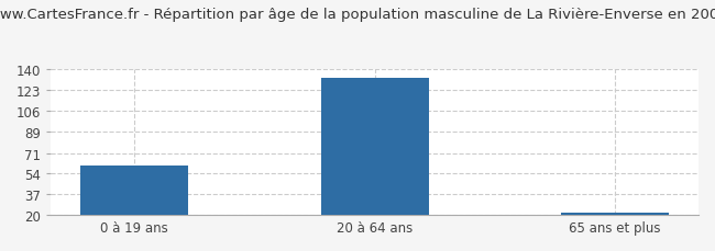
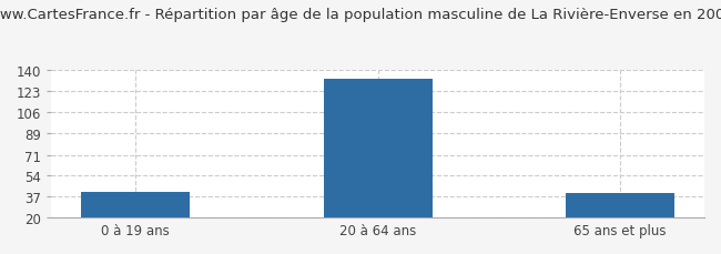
0 à 19 ans: 61 -> 41
65 ans et plus: 22 -> 40
